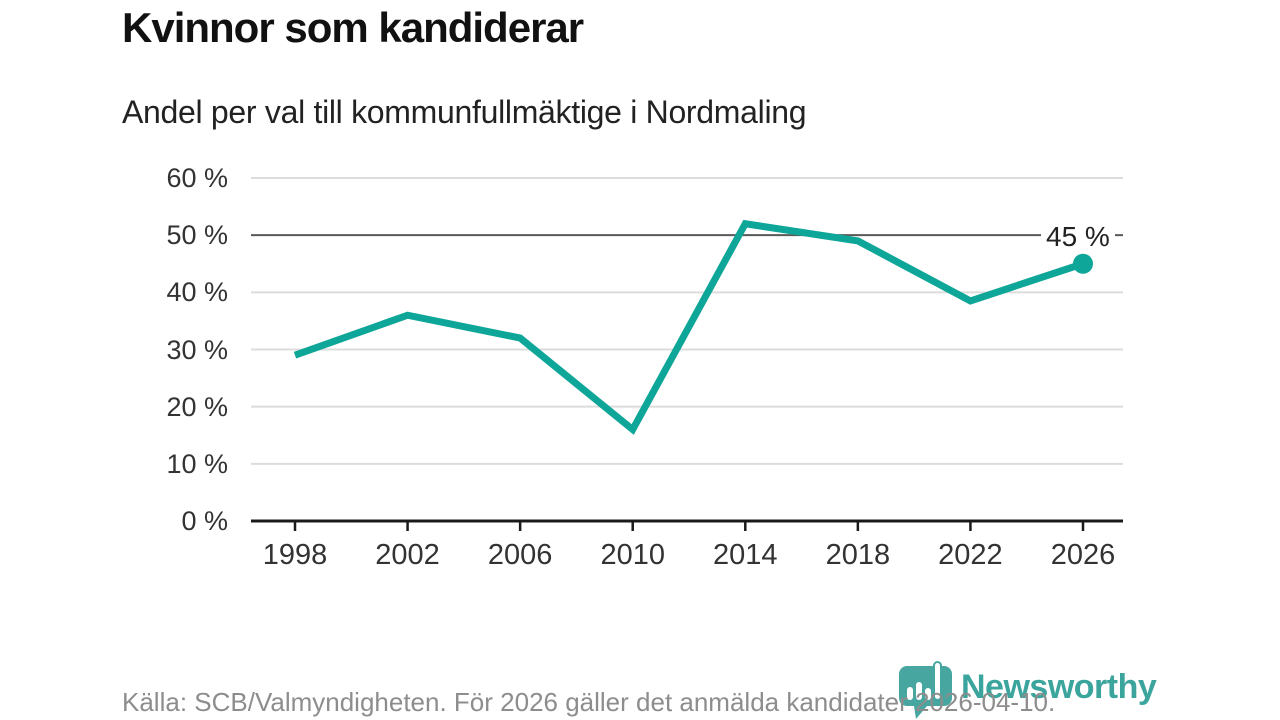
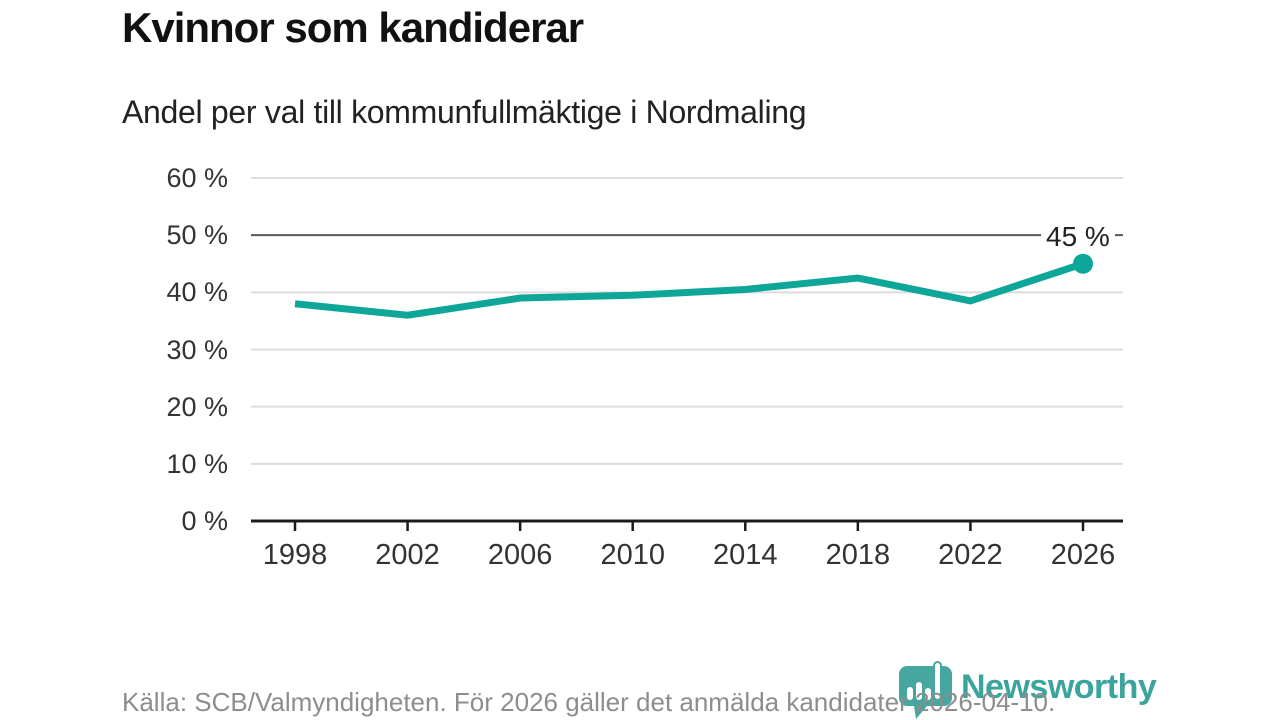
1998: 29% -> 38%
2006: 32% -> 39%
2010: 16% -> 40%
2014: 52% -> 40%
2018: 49% -> 42%
